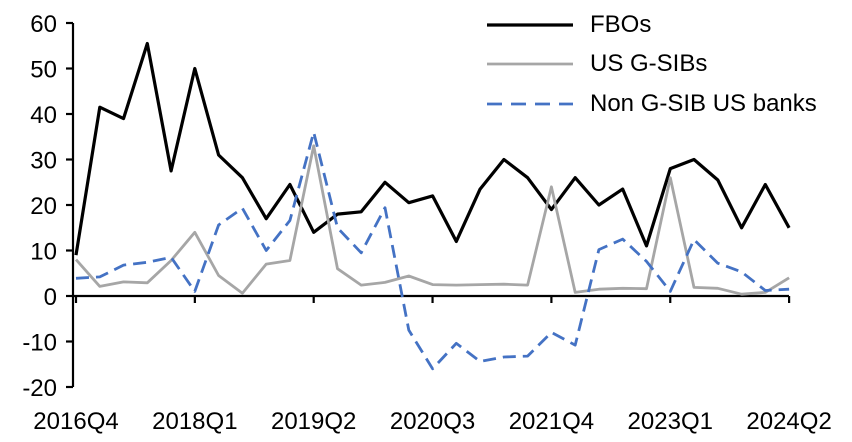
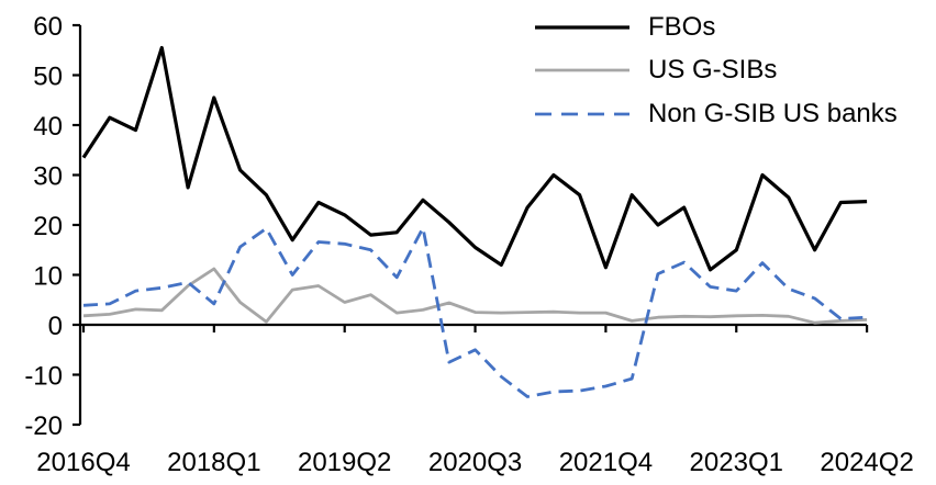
FBOs/2016Q4: 9 -> 34
US G-SIBs/2016Q4: 8 -> 2
FBOs/2018Q1: 50 -> 46
US G-SIBs/2018Q1: 14 -> 11
Non G-SIB US banks/2018Q1: 1 -> 4
FBOs/2019Q2: 14 -> 22
US G-SIBs/2019Q2: 33 -> 4
Non G-SIB US banks/2019Q2: 36 -> 16
FBOs/2020Q3: 22 -> 16
Non G-SIB US banks/2020Q3: -16 -> -5
FBOs/2021Q4: 19 -> 12
US G-SIBs/2021Q4: 24 -> 2
Non G-SIB US banks/2021Q4: -8 -> -12
FBOs/2023Q1: 28 -> 15
US G-SIBs/2023Q1: 26 -> 2
Non G-SIB US banks/2023Q1: 1 -> 7
FBOs/2024Q2: 15 -> 25
US G-SIBs/2024Q2: 4 -> 1
